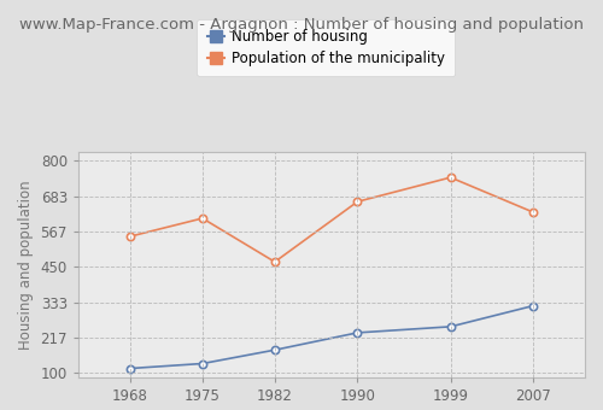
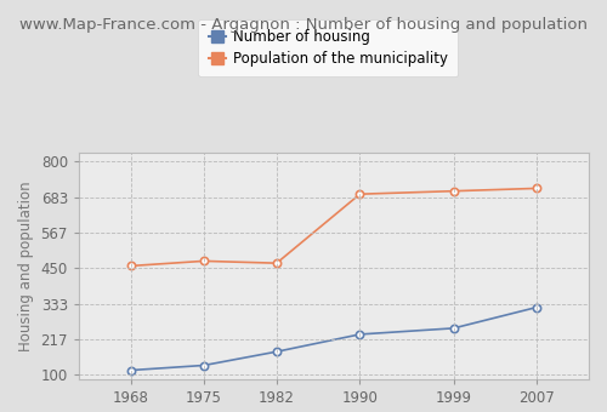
Population of the municipality/1968: 550 -> 457
Population of the municipality/1975: 610 -> 473
Population of the municipality/1990: 665 -> 693
Population of the municipality/1999: 745 -> 703
Population of the municipality/2007: 630 -> 712
